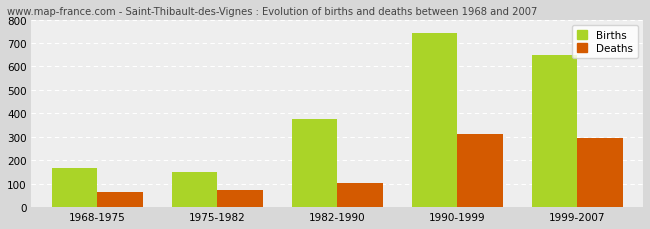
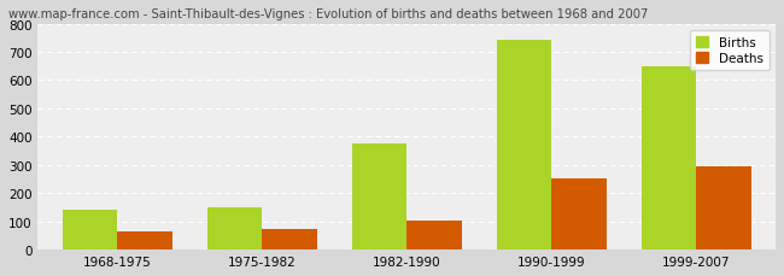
Births/1968-1975: 165 -> 140
Deaths/1990-1999: 310 -> 253
